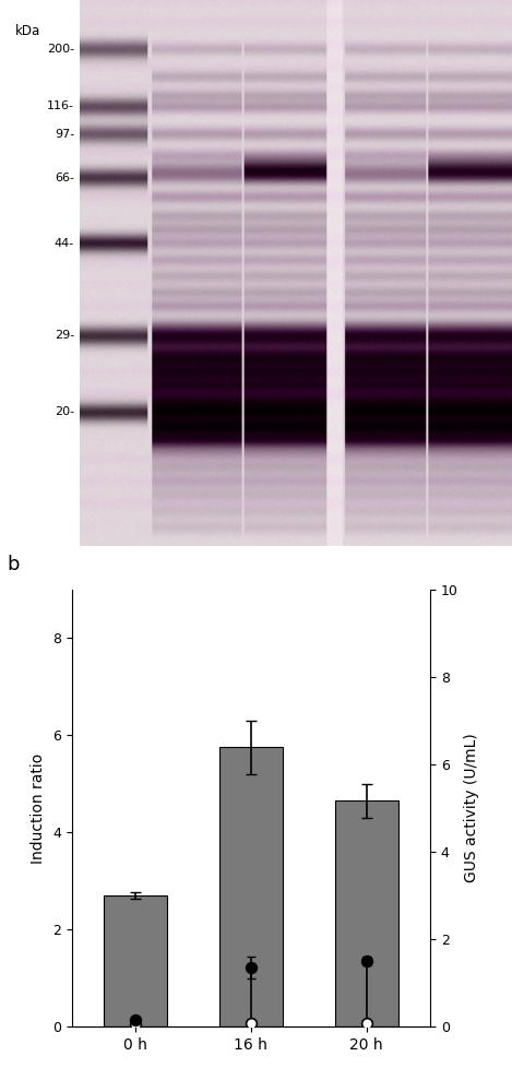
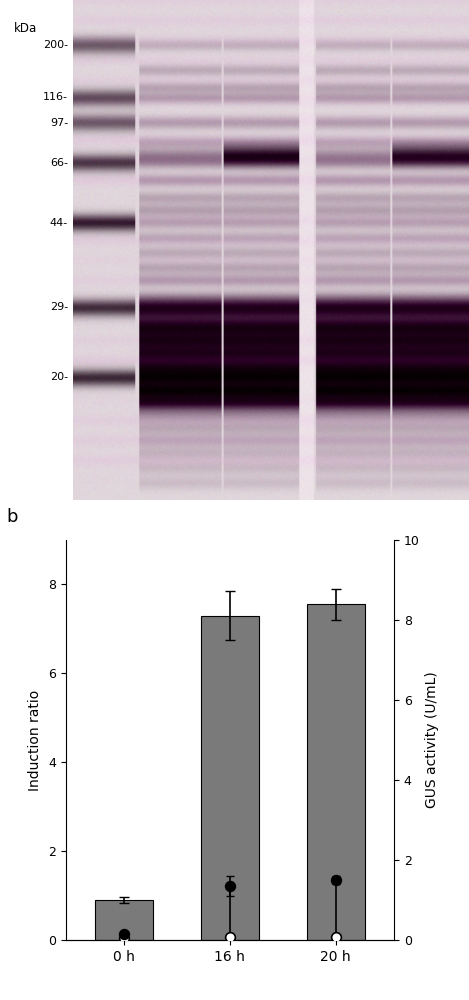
0 h: 2.70 -> 0.90
16 h: 5.75 -> 7.30
20 h: 4.65 -> 7.55
